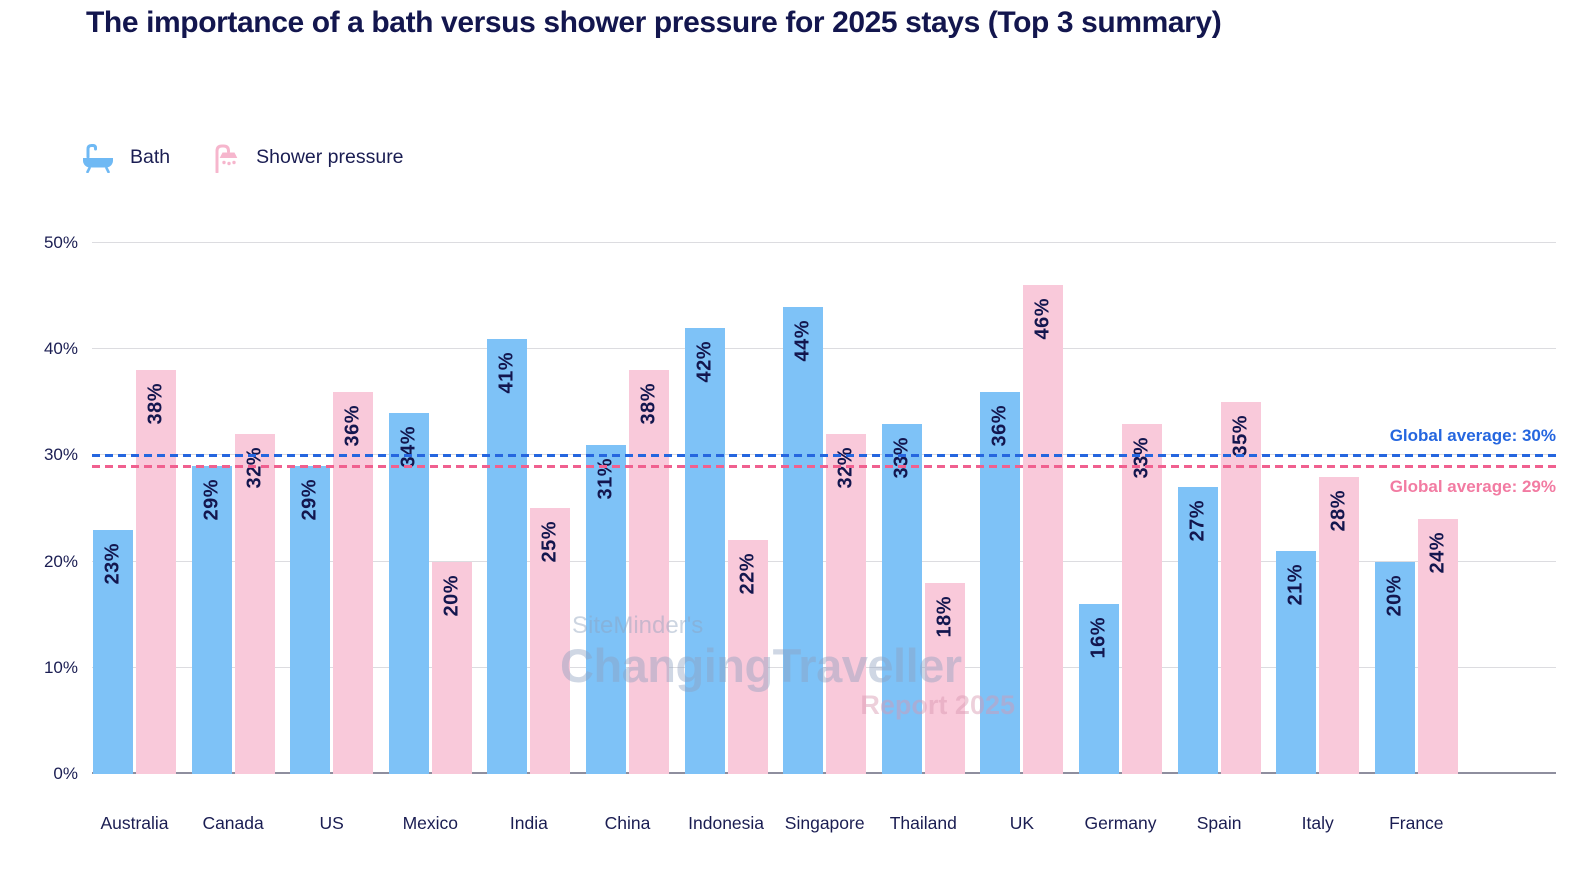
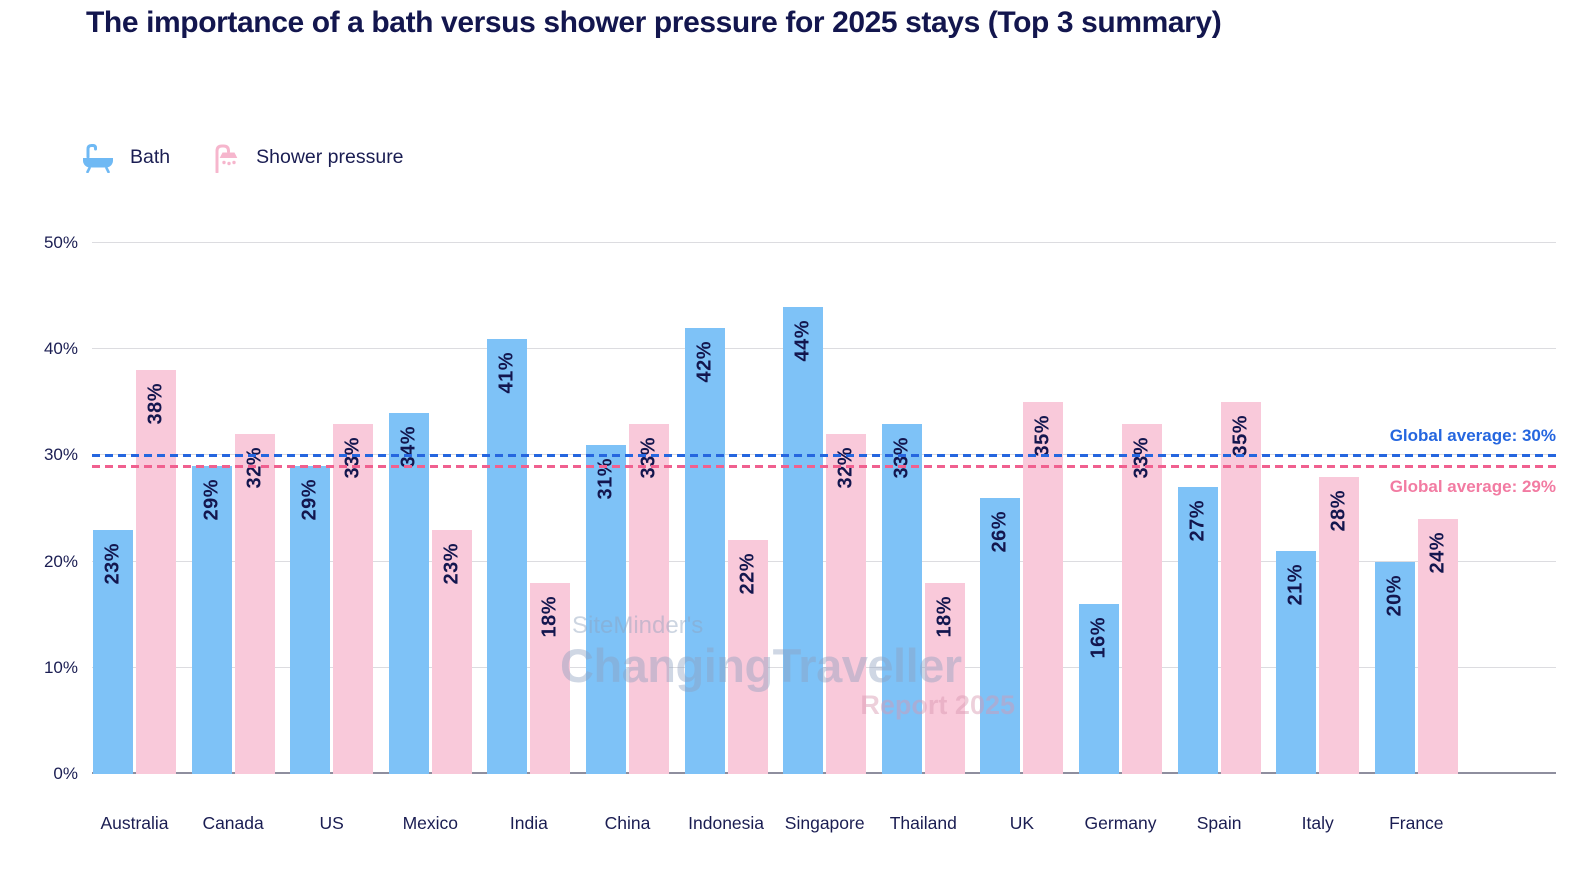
Shower pressure/US: 36% -> 33%
Shower pressure/Mexico: 20% -> 23%
Shower pressure/India: 25% -> 18%
Shower pressure/China: 38% -> 33%
Bath/UK: 36% -> 26%
Shower pressure/UK: 46% -> 35%
